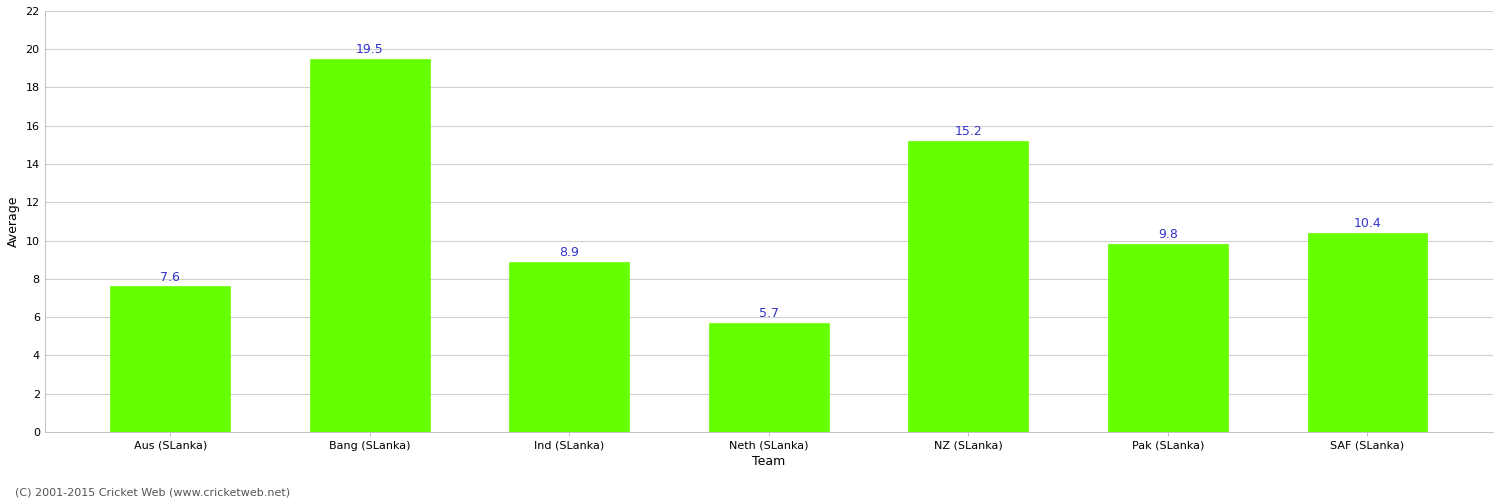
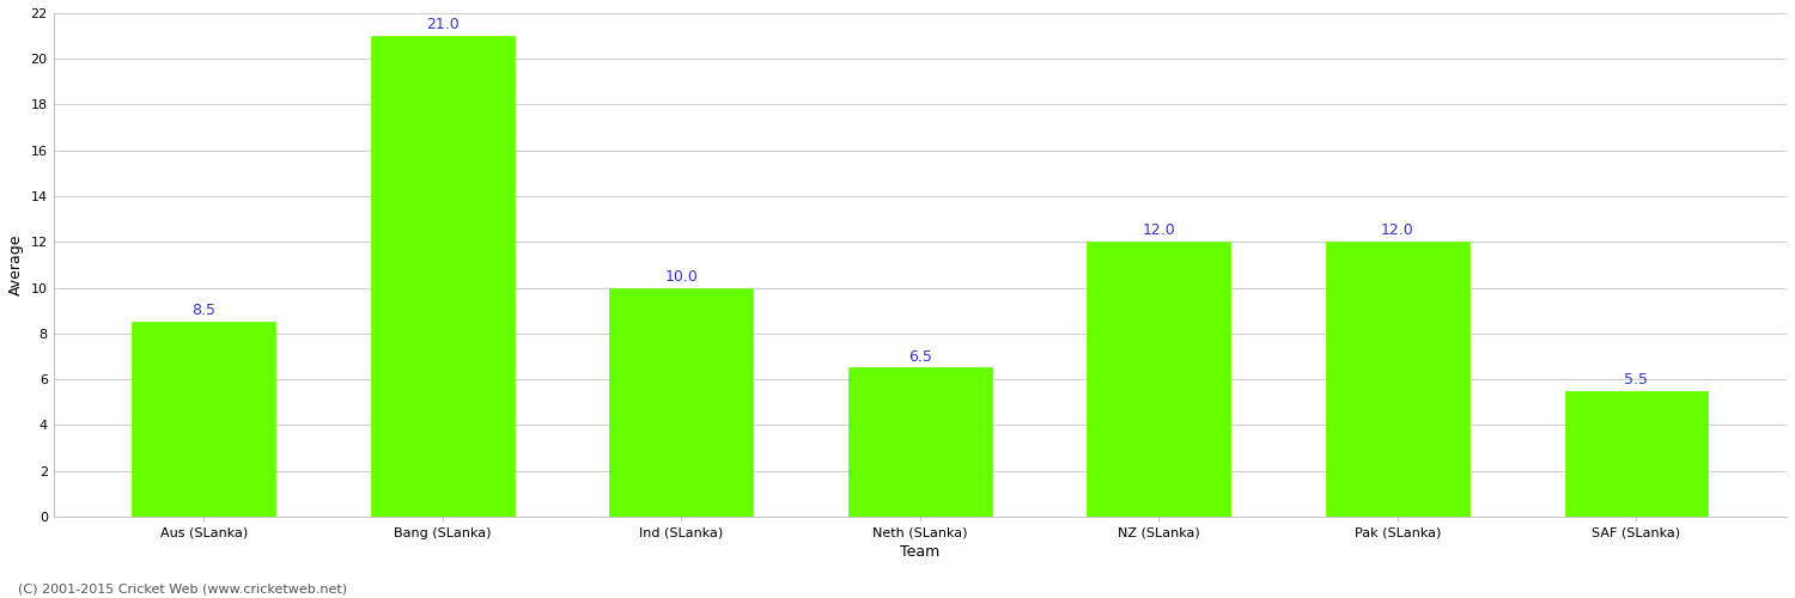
Aus (SLanka): 7.6 -> 8.5
Bang (SLanka): 19.5 -> 21.0
Ind (SLanka): 8.9 -> 10.0
Neth (SLanka): 5.7 -> 6.5
NZ (SLanka): 15.2 -> 12.0
Pak (SLanka): 9.8 -> 12.0
SAF (SLanka): 10.4 -> 5.5
